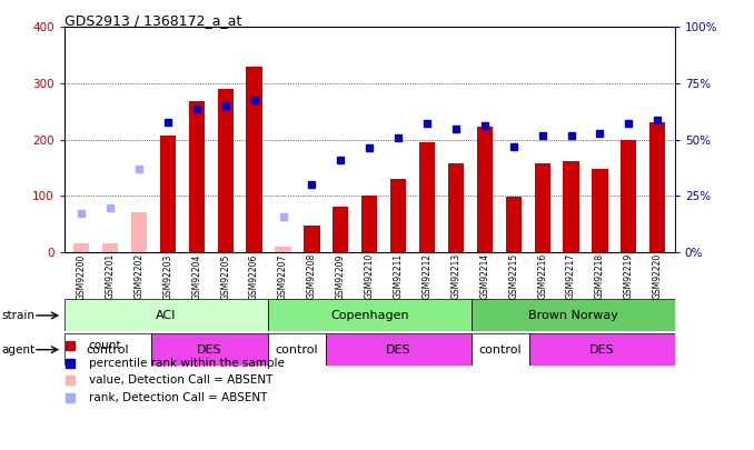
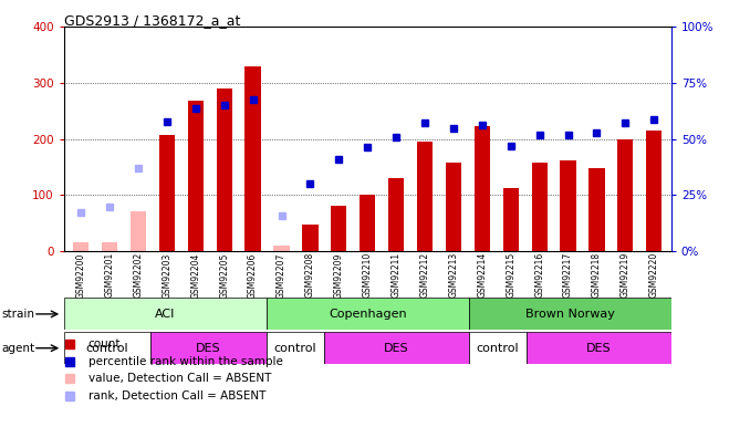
GSM92215: 98 -> 113
GSM92220: 230 -> 215
